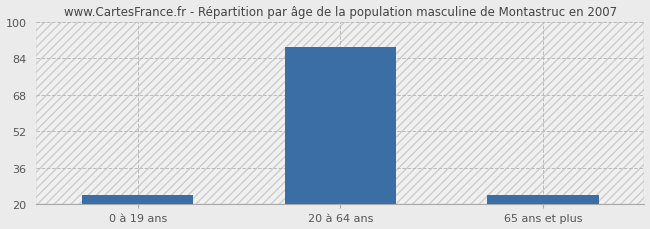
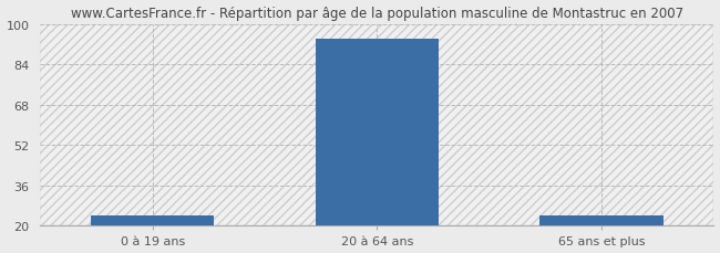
20 à 64 ans: 89 -> 94
